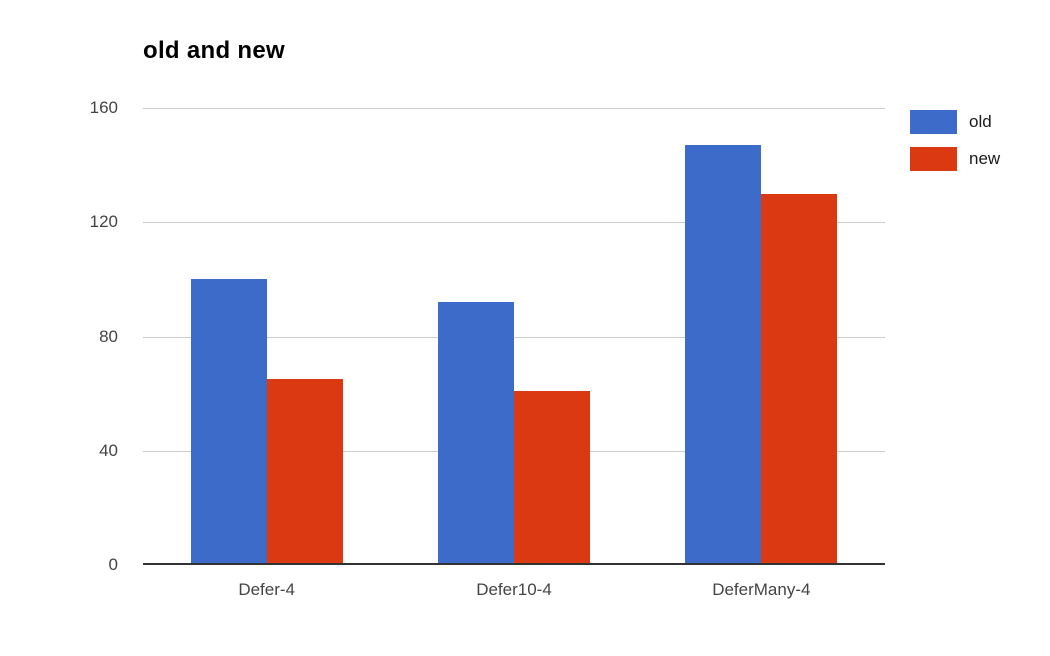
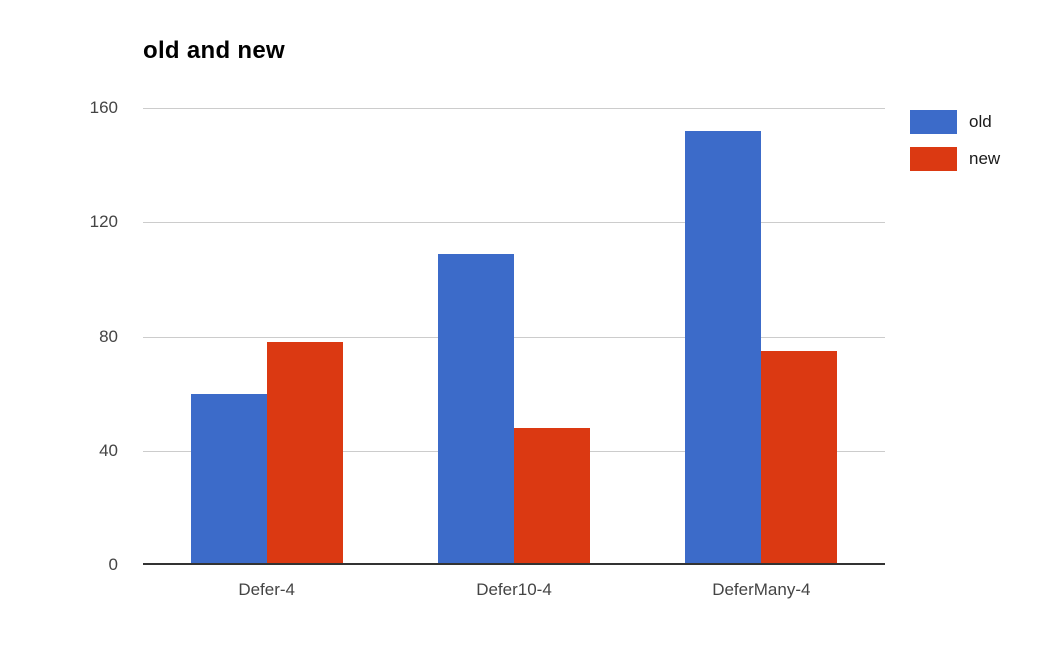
old/Defer-4: 100 -> 60
new/Defer-4: 65 -> 78
old/Defer10-4: 92 -> 109
new/Defer10-4: 61 -> 48
old/DeferMany-4: 147 -> 152
new/DeferMany-4: 130 -> 75
